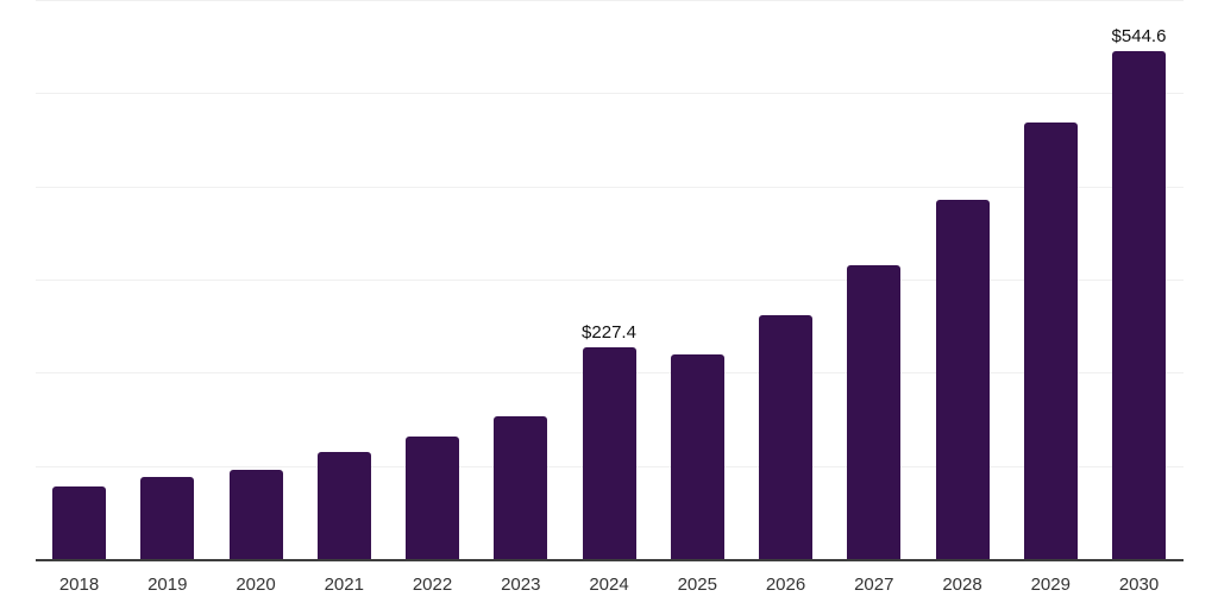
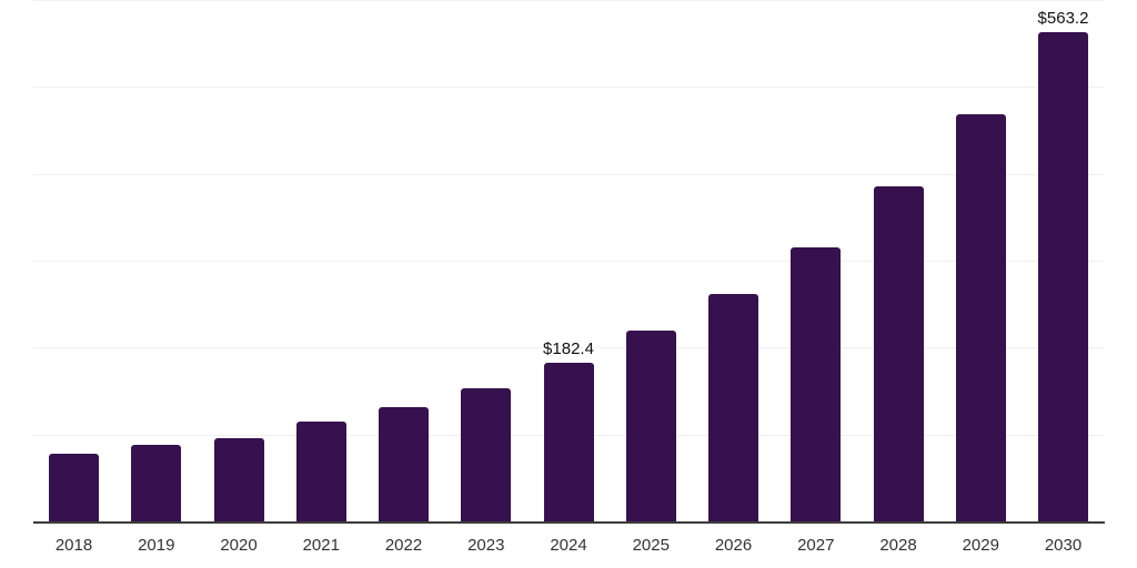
2024: $227.4 -> $182.4
2030: $544.6 -> $563.2
